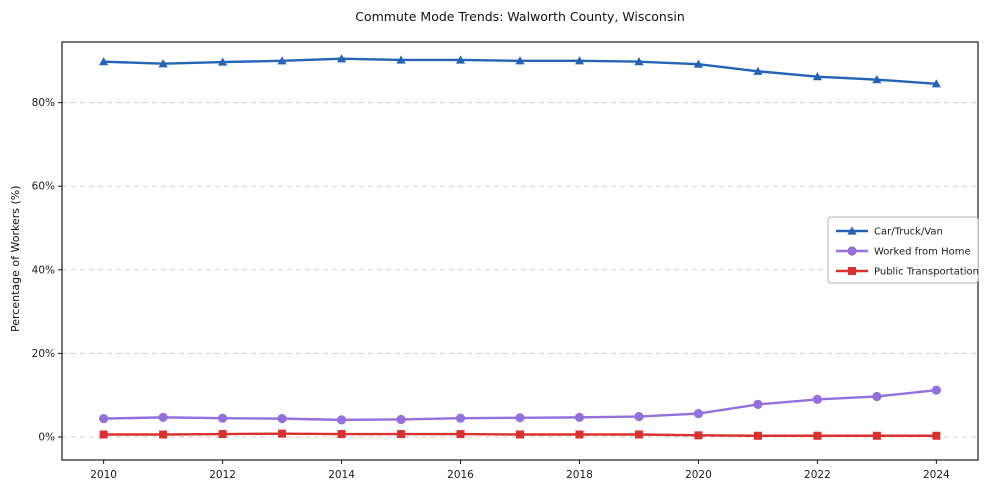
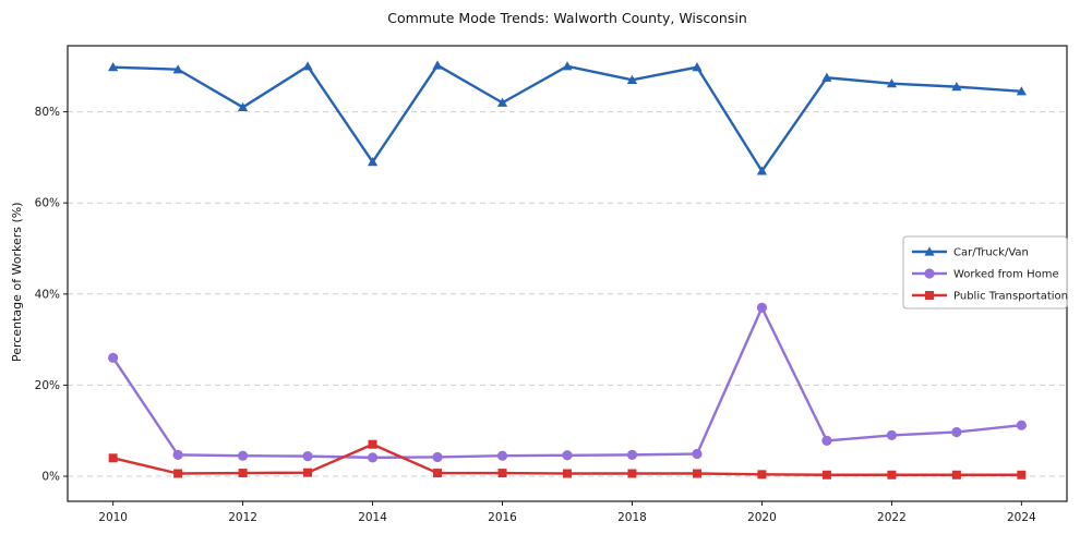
Worked from Home/2010: 4% -> 26%
Public Transportation/2010: 1% -> 4%
Car/Truck/Van/2012: 90% -> 81%
Car/Truck/Van/2014: 90% -> 69%
Public Transportation/2014: 1% -> 7%
Car/Truck/Van/2016: 90% -> 82%
Car/Truck/Van/2018: 90% -> 87%
Car/Truck/Van/2020: 89% -> 67%
Worked from Home/2020: 6% -> 37%
